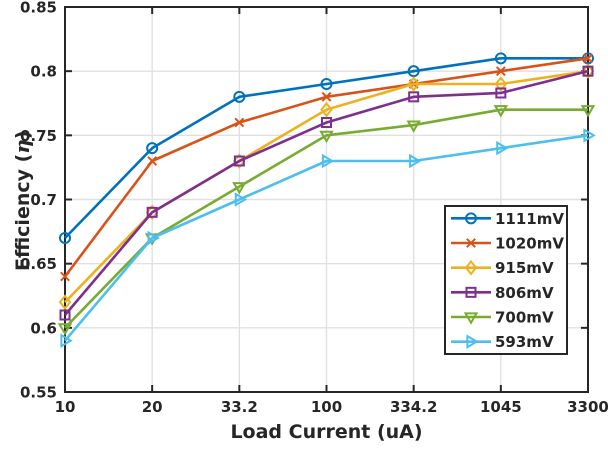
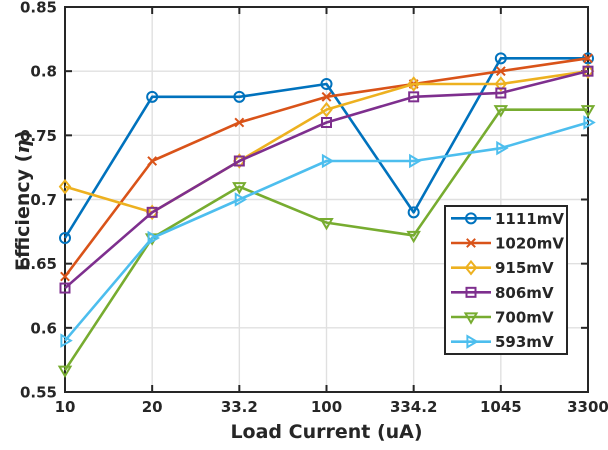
915mV/10: 0.62 -> 0.71
806mV/10: 0.610 -> 0.631
700mV/10: 0.600 -> 0.567
1111mV/20: 0.74 -> 0.78
700mV/100: 0.750 -> 0.682
1111mV/334.2: 0.80 -> 0.69
700mV/334.2: 0.758 -> 0.672
593mV/3300: 0.75 -> 0.76
